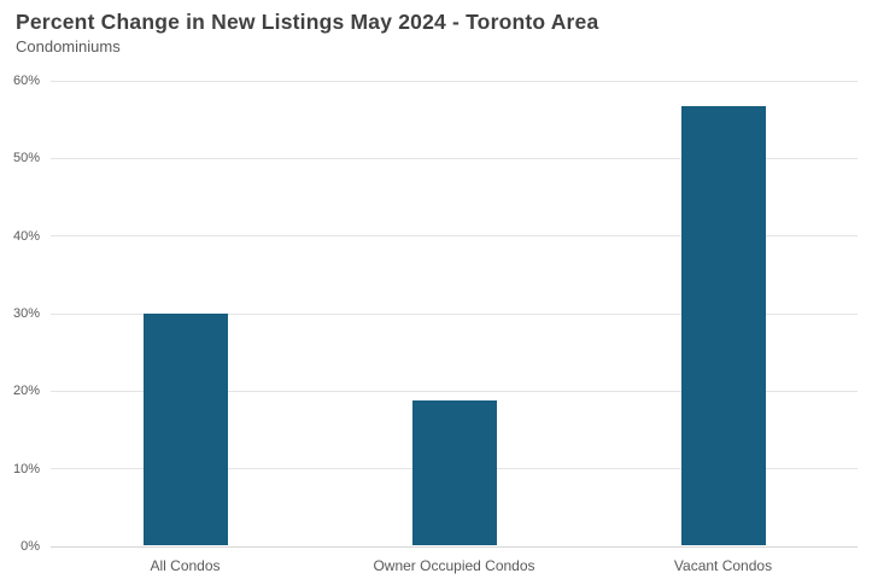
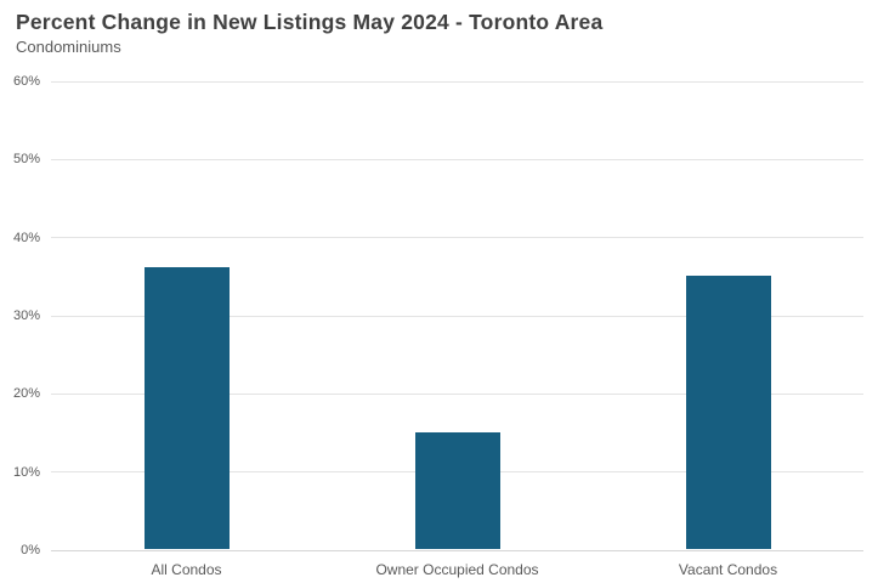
All Condos: 30% -> 36%
Owner Occupied Condos: 19% -> 15%
Vacant Condos: 57% -> 35%
